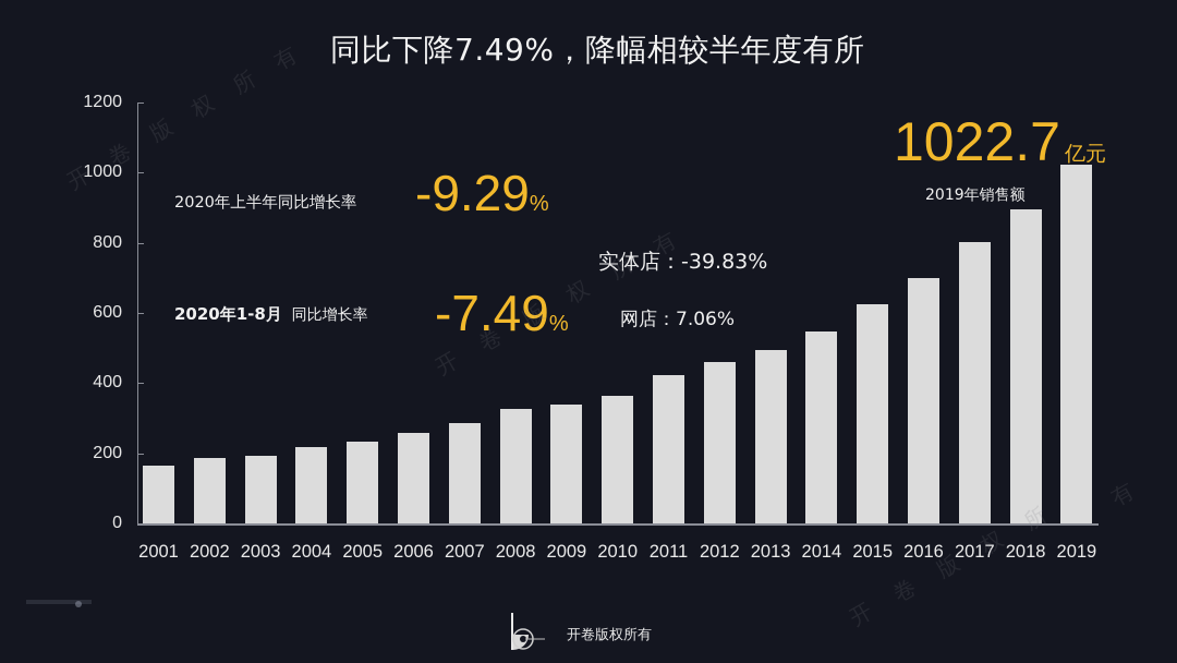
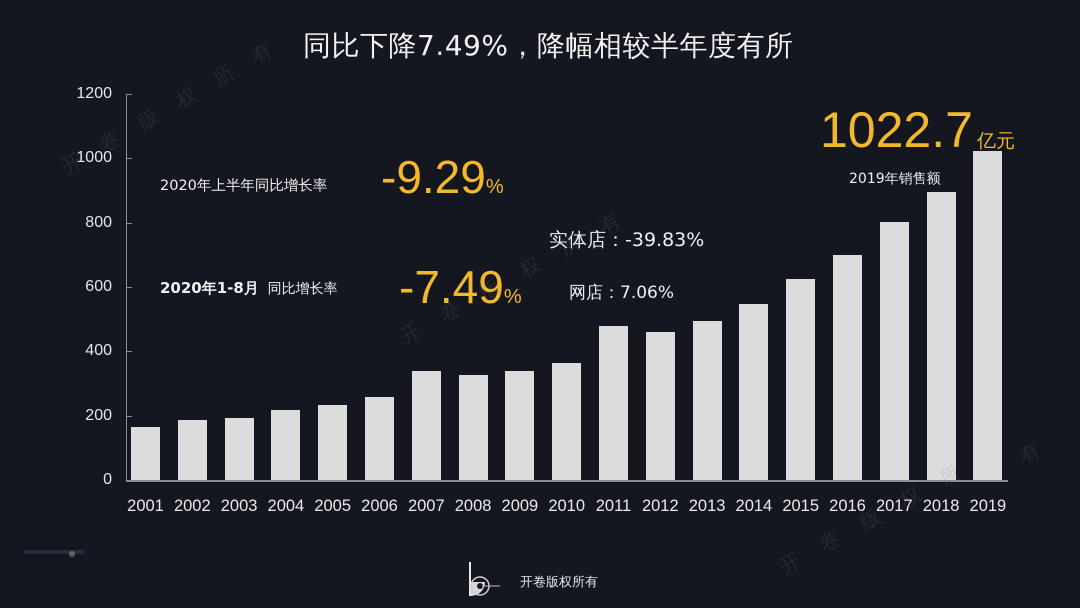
2007: 290 -> 340
2011: 420 -> 480
